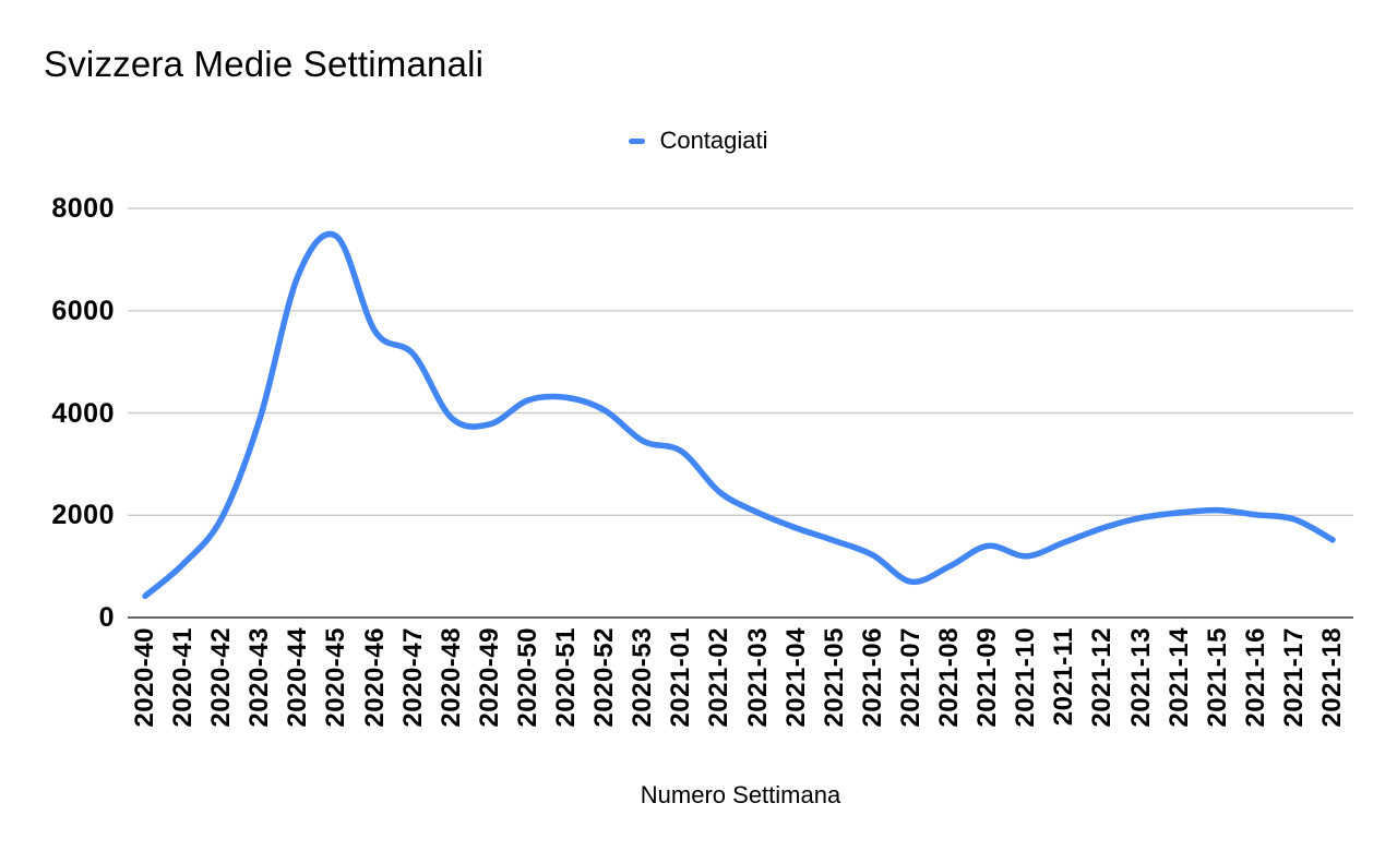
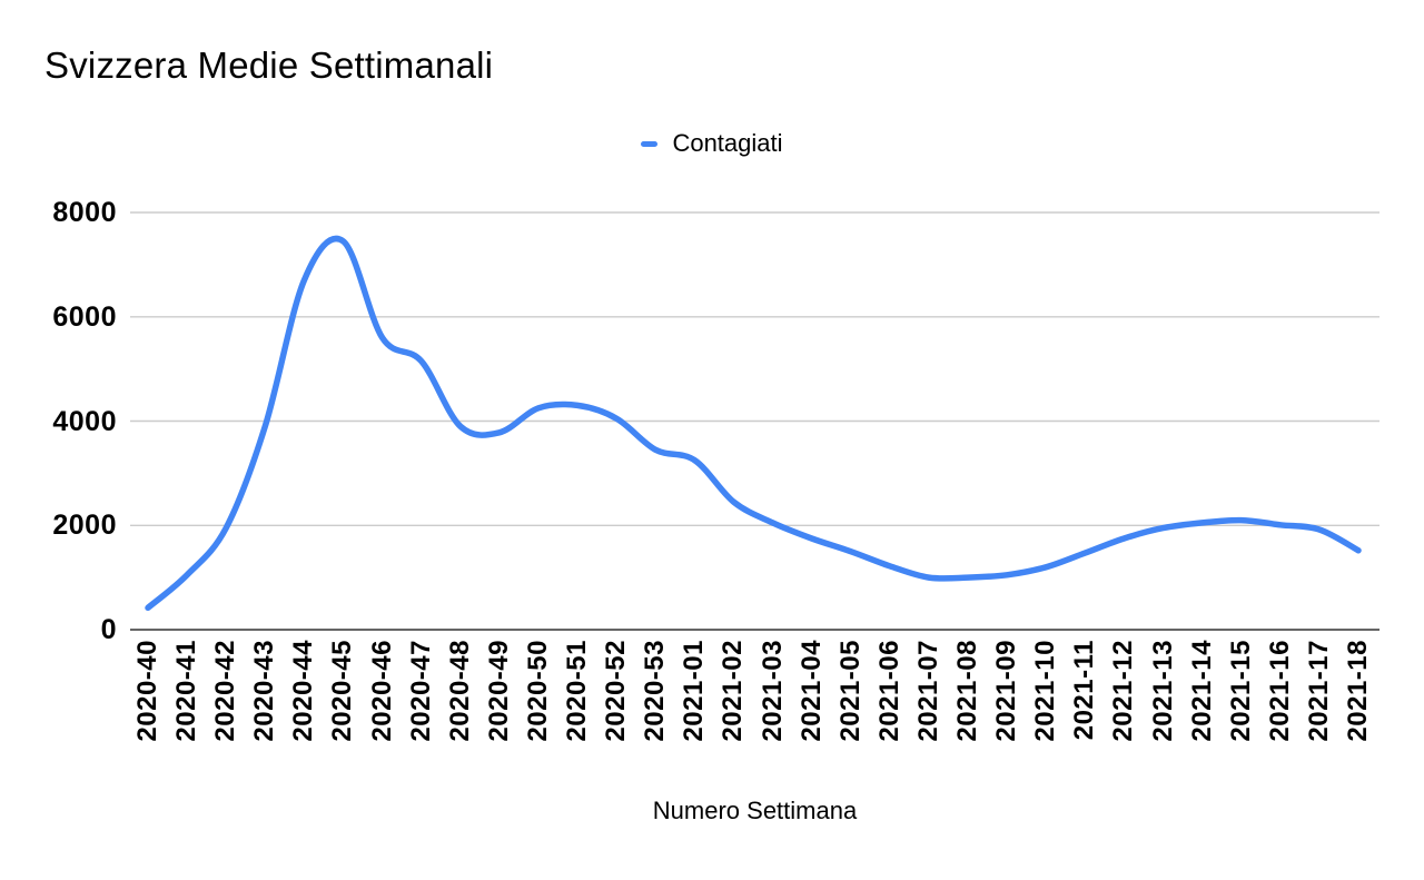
2021-07: 700 -> 1000
2021-09: 1400 -> 1000
